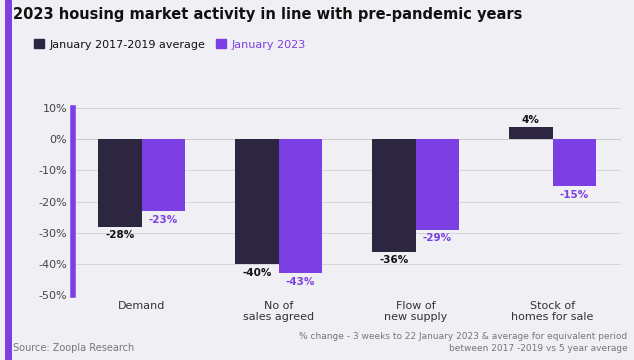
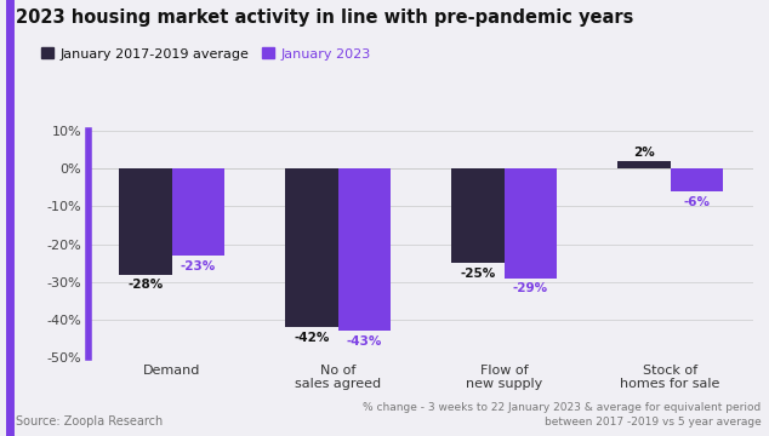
January 2017-2019 average/No of sales agreed: -40% -> -42%
January 2017-2019 average/Flow of new supply: -36% -> -25%
January 2017-2019 average/Stock of homes for sale: 4% -> 2%
January 2023/Stock of homes for sale: -15% -> -6%
